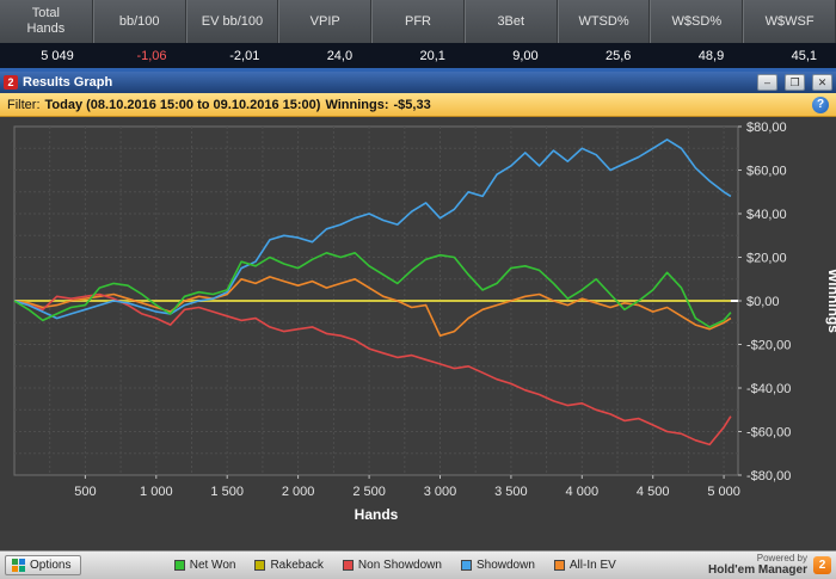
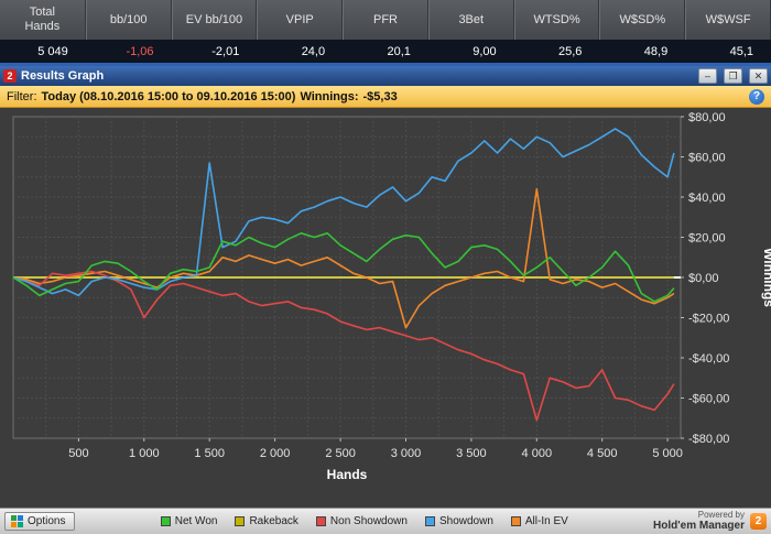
Showdown/500: -$4 -> -$9
Non Showdown/1000: -$8 -> -$20
Showdown/1500: $4 -> $57
All-In EV/3000: -$16 -> -$25
All-In EV/4000: $1 -> $44
Non Showdown/4000: -$47 -> -$71
Non Showdown/4500: -$57 -> -$46
Showdown/5049: $48 -> $62
